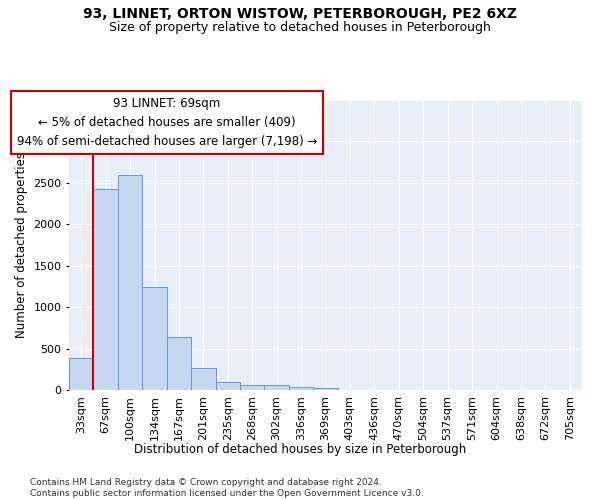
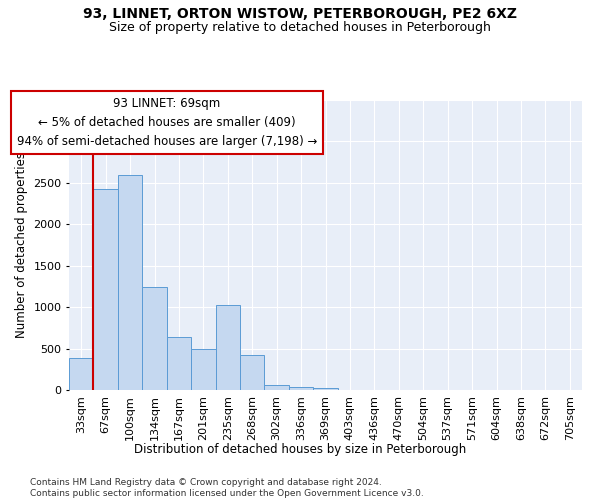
201sqm: 260 -> 500
235sqm: 100 -> 1020
268sqm: 60 -> 420
